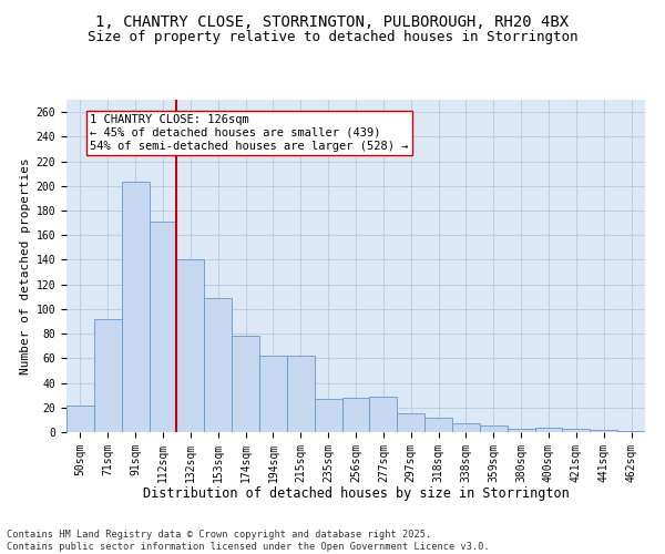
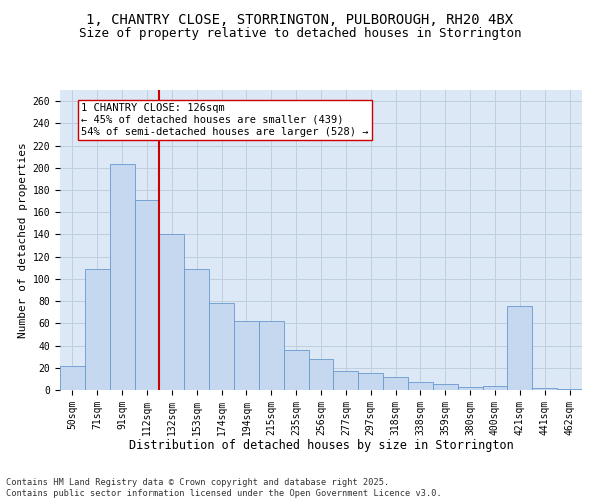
71sqm: 92 -> 109
235sqm: 27 -> 36
277sqm: 29 -> 17
421sqm: 3 -> 76
